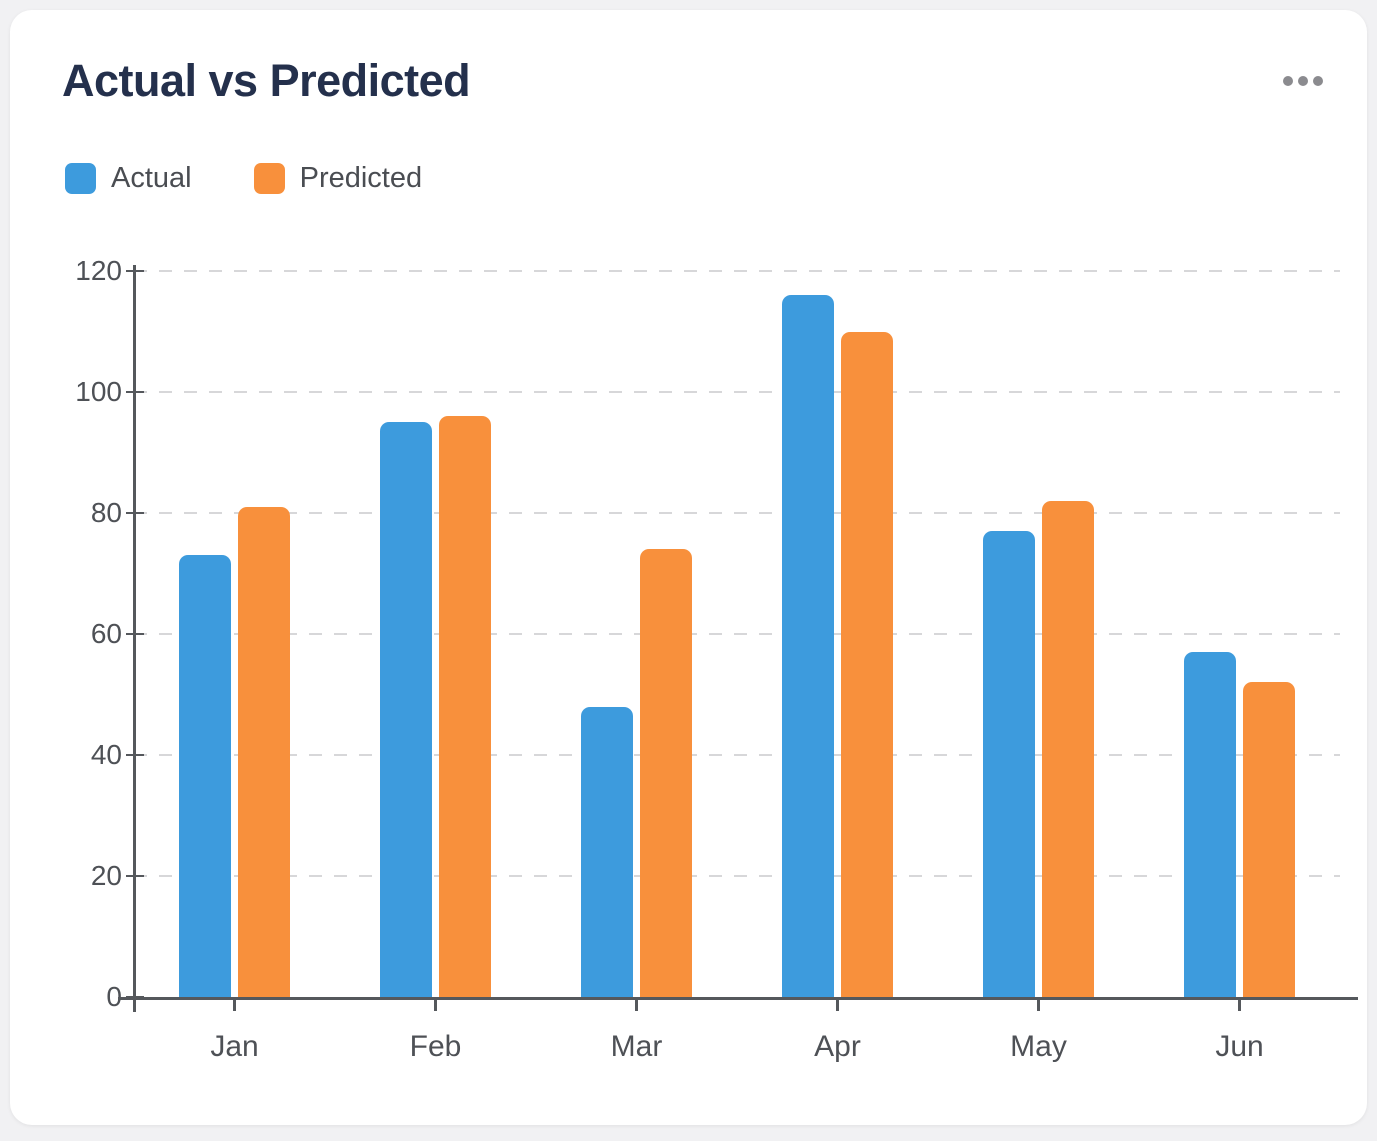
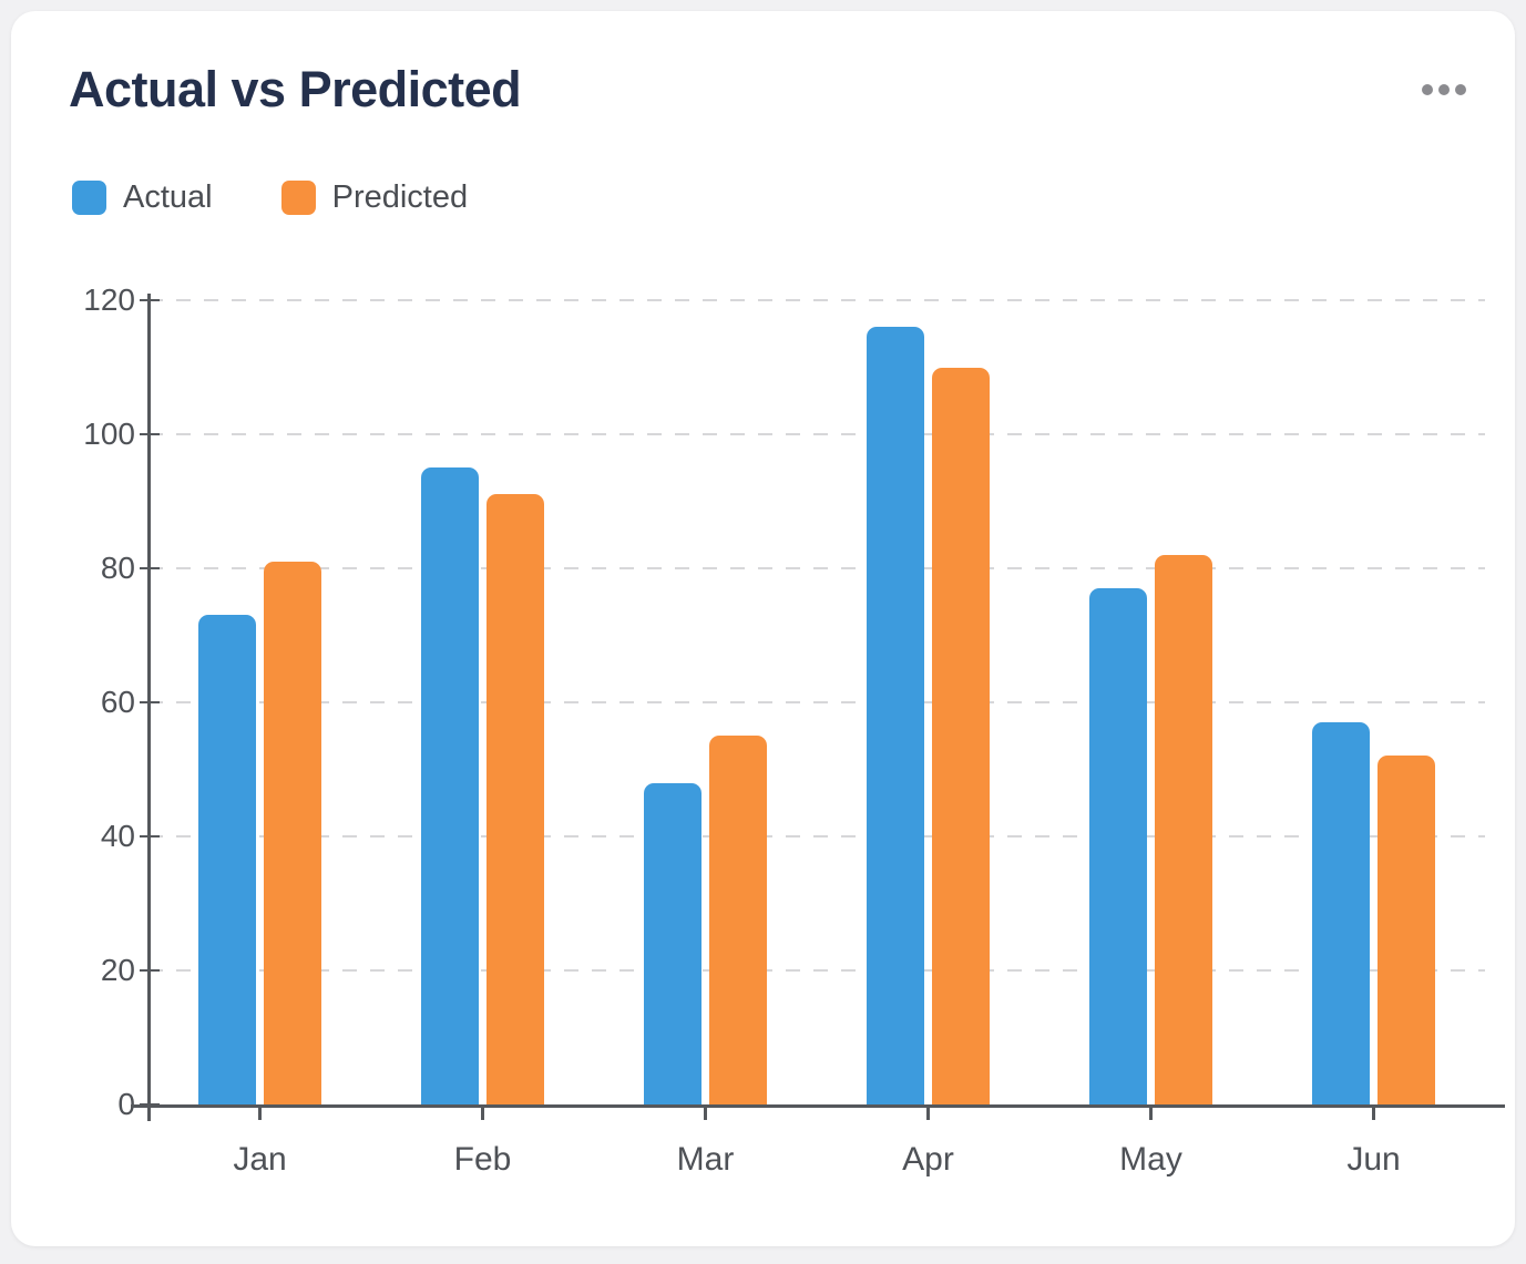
Predicted/Feb: 96 -> 91
Predicted/Mar: 74 -> 55
